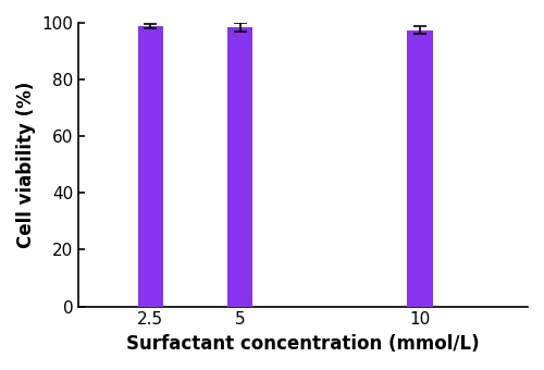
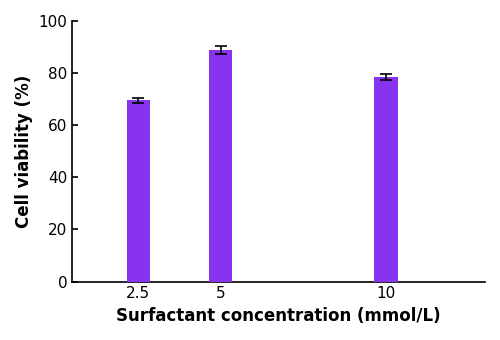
2.5: 98.8 -> 69.5
5: 98.5 -> 89.0
10: 97.5 -> 78.5
